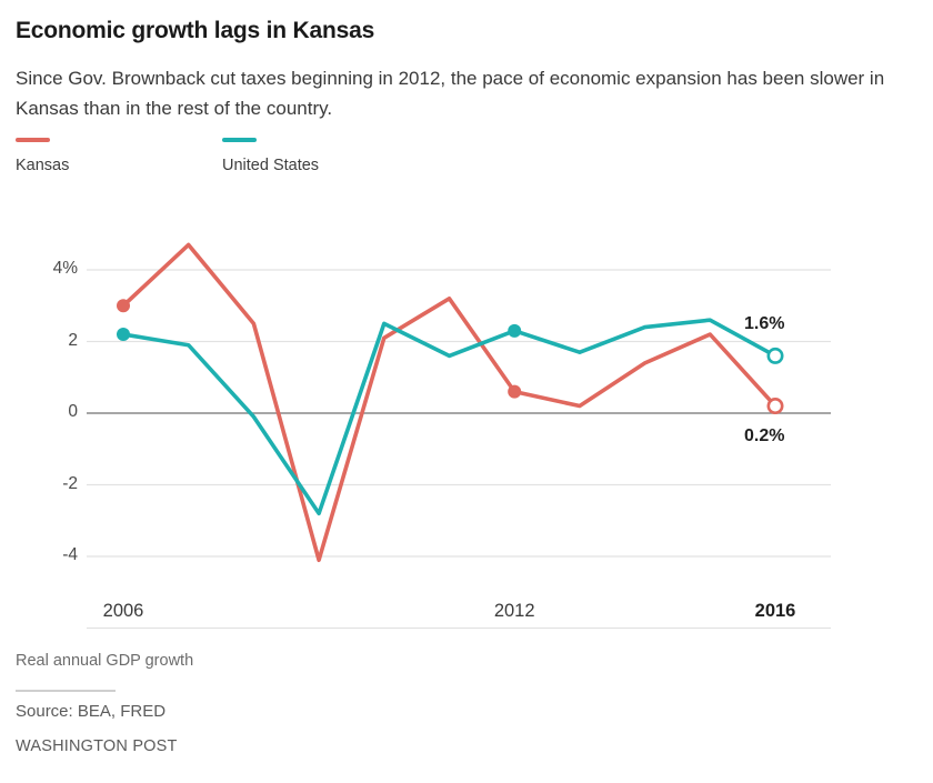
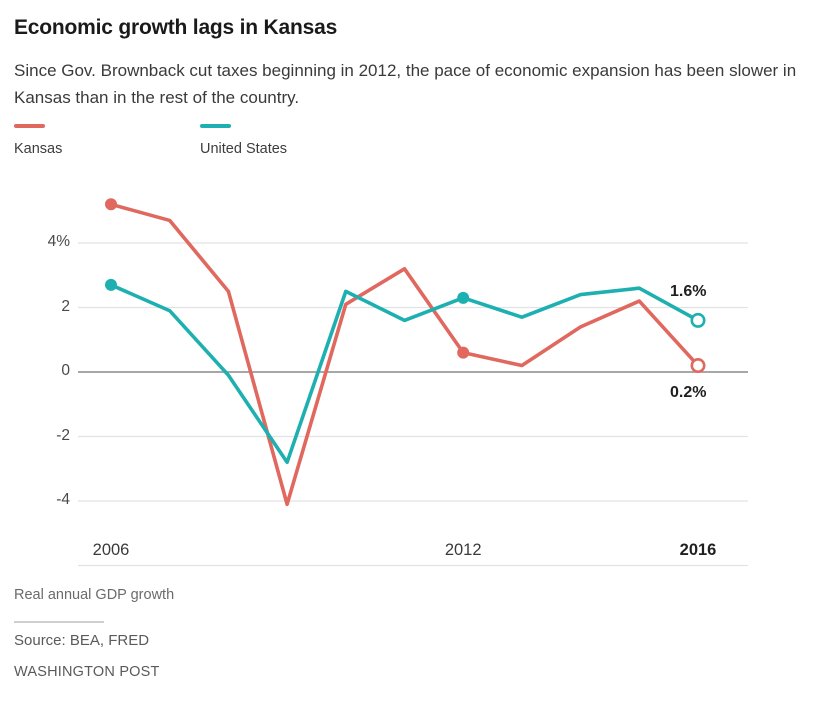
Kansas/2006: 3.0% -> 5.2%
United States/2006: 2.2% -> 2.7%
